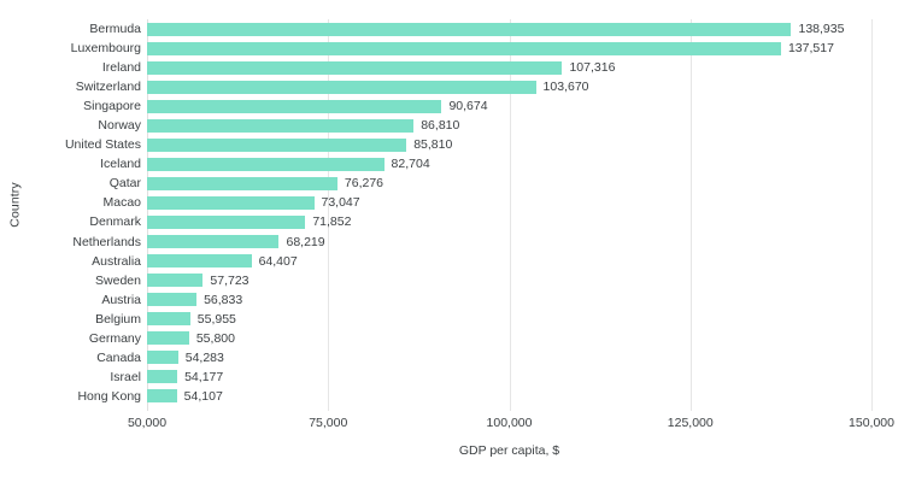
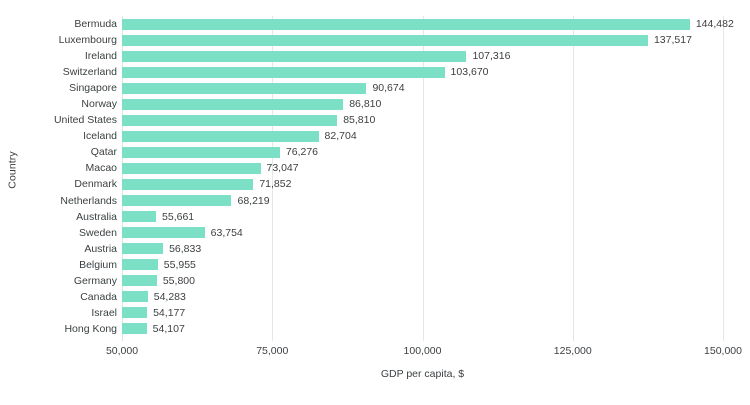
Bermuda: 138,935 -> 144,482
Australia: 64,407 -> 55,661
Sweden: 57,723 -> 63,754
